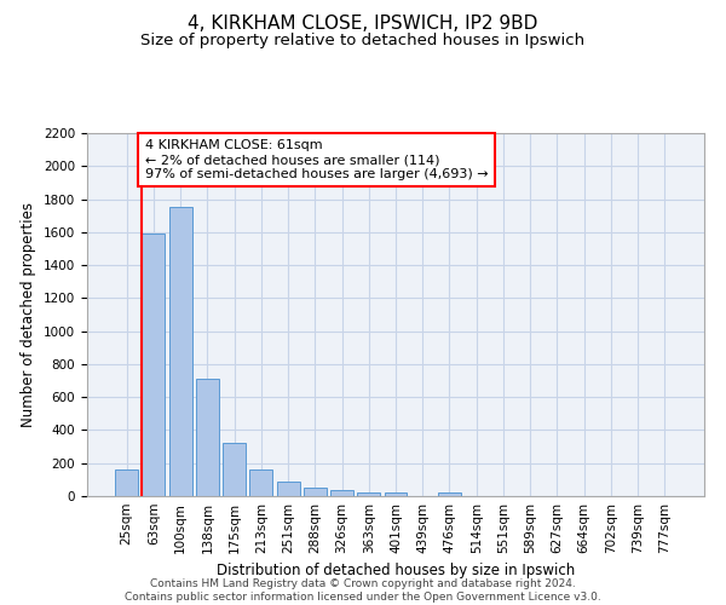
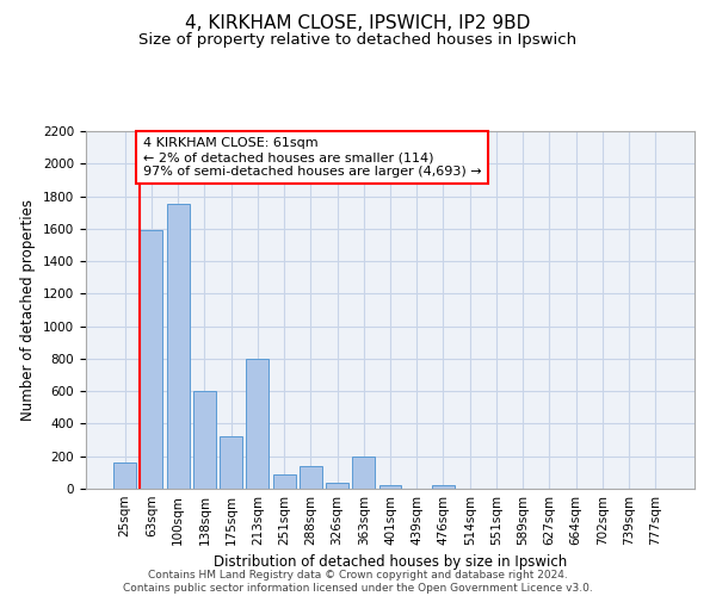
138sqm: 710 -> 600
213sqm: 160 -> 800
288sqm: 60 -> 140
363sqm: 20 -> 200
